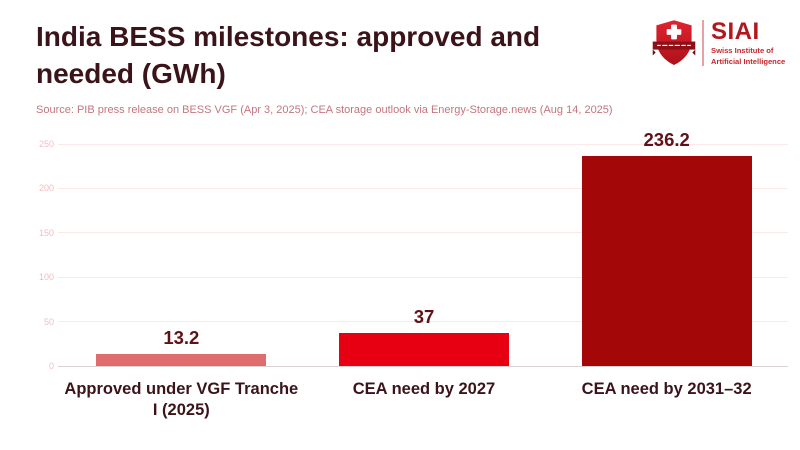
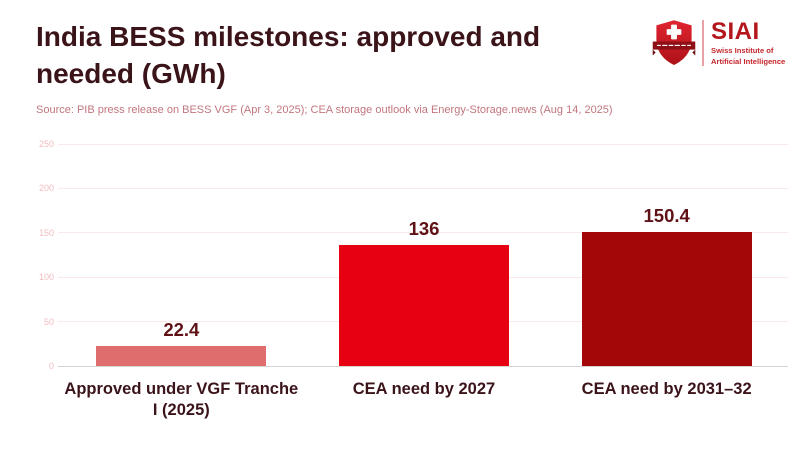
Approved under VGF Tranche I (2025): 13.2 -> 22.4
CEA need by 2027: 37 -> 136
CEA need by 2031–32: 236.2 -> 150.4
